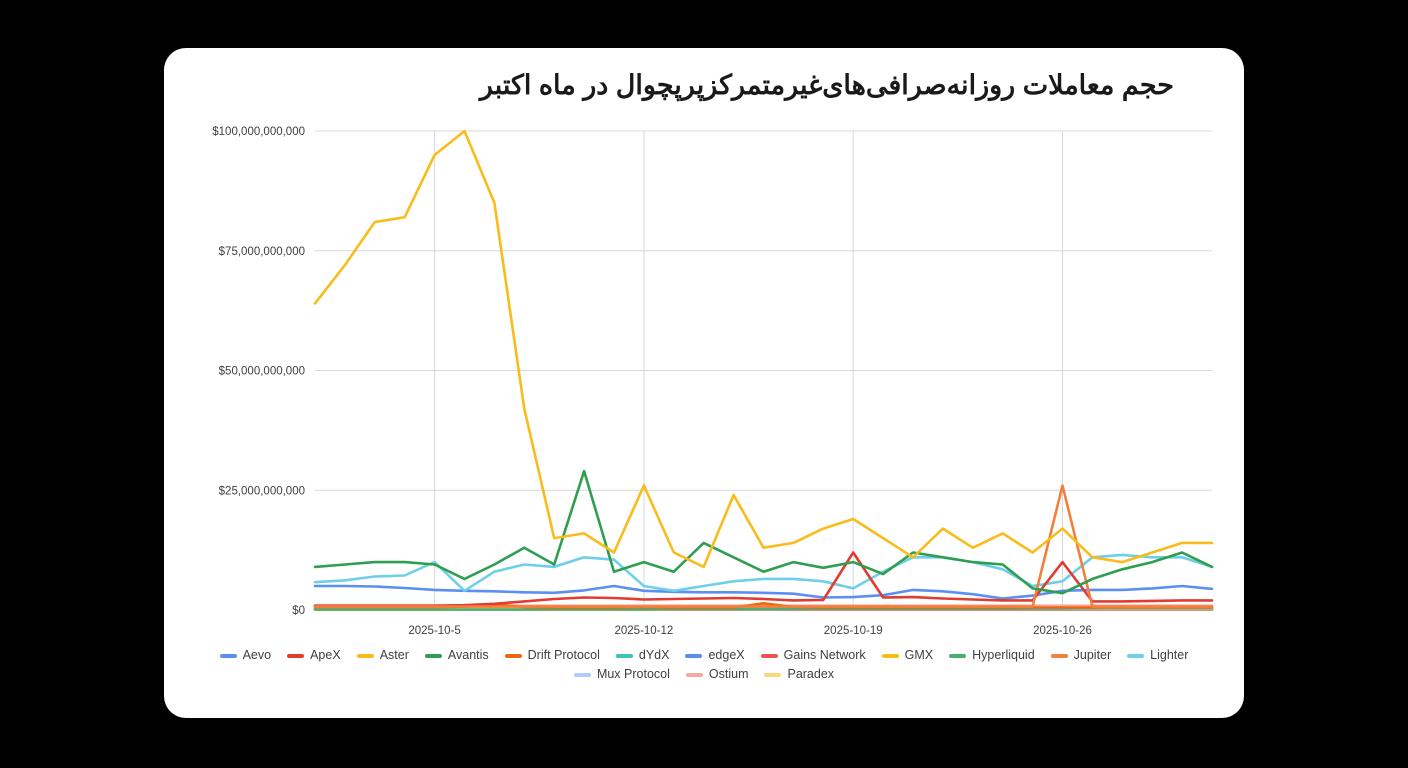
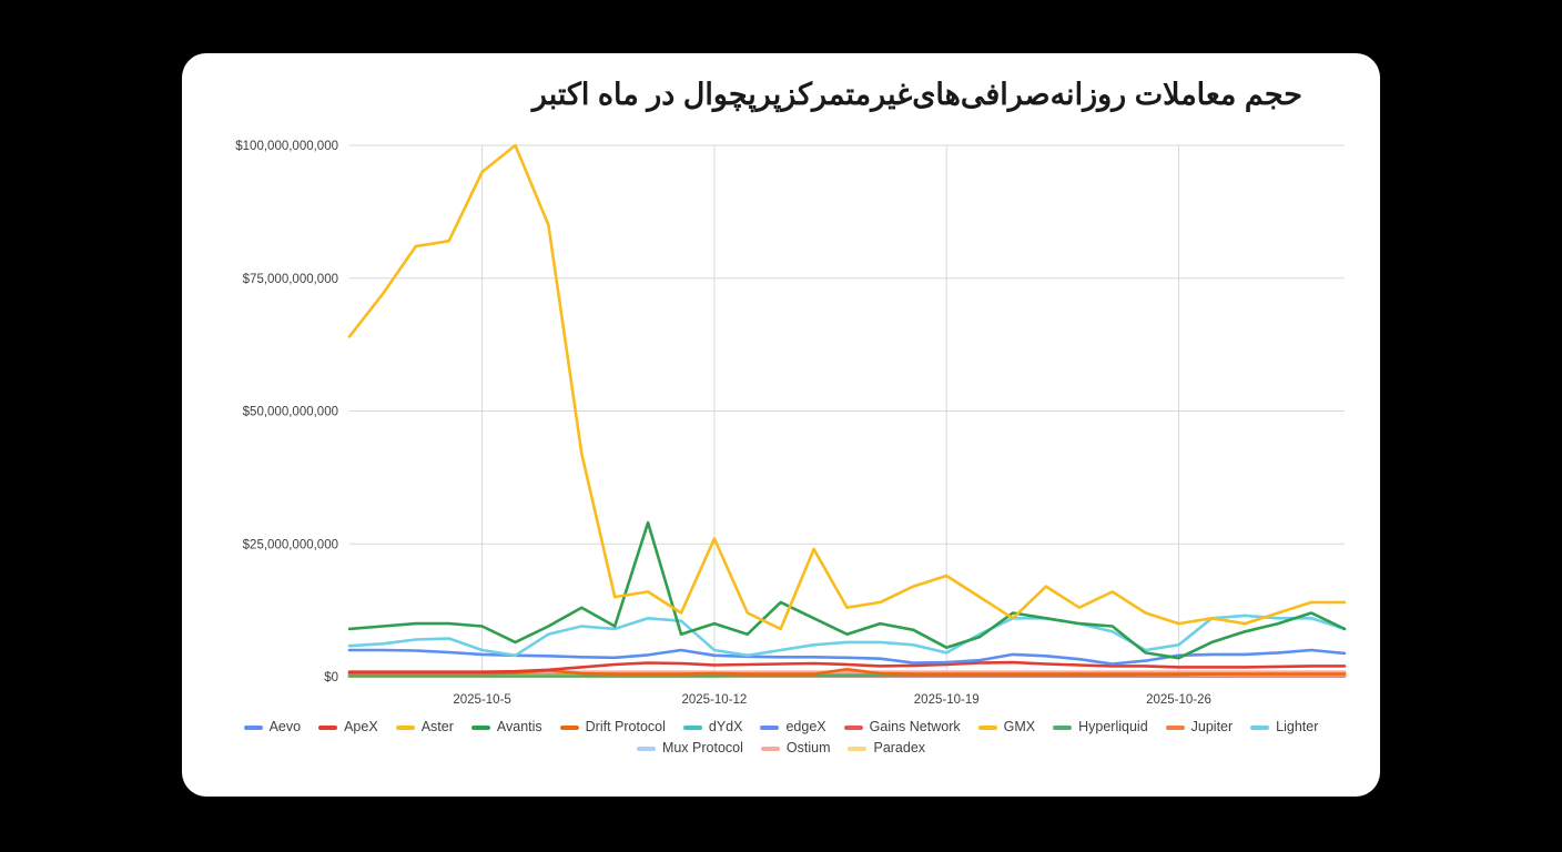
Lighter/2025-10-5: $10000000000 -> $5000000000
ApeX/2025-10-19: $12000000000 -> $2000000000
Avantis/2025-10-19: $10000000000 -> $6000000000
ApeX/2025-10-26: $10000000000 -> $2000000000
Aster/2025-10-26: $17000000000 -> $10000000000
Jupiter/2025-10-26: $26000000000 -> $1000000000
